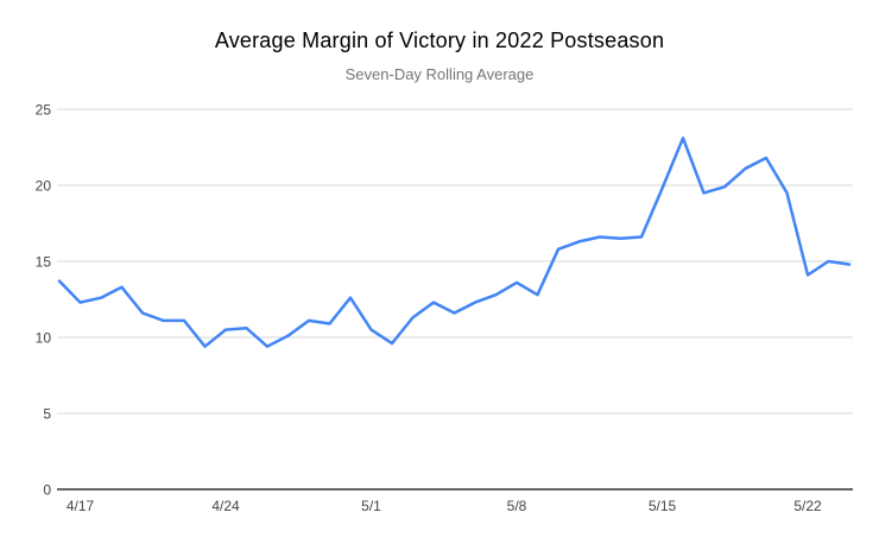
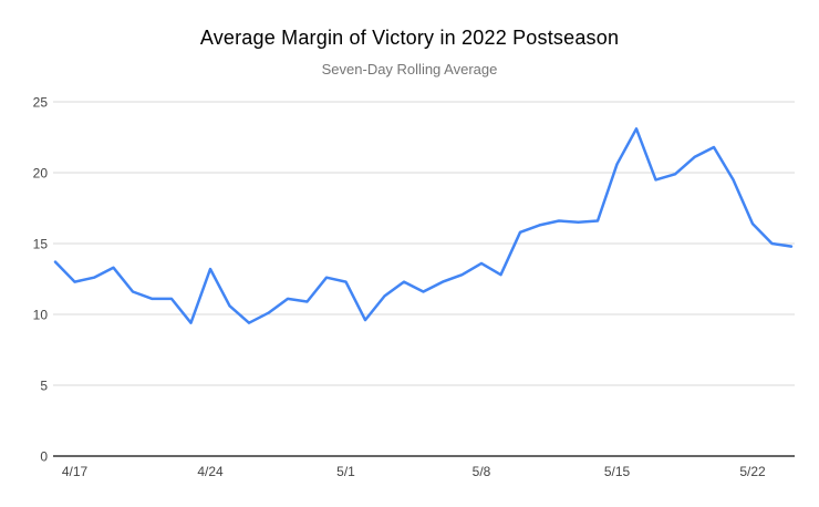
4/24: 10.5 -> 13.2
5/1: 10.5 -> 12.3
5/15: 19.8 -> 20.6
5/22: 14.1 -> 16.4
